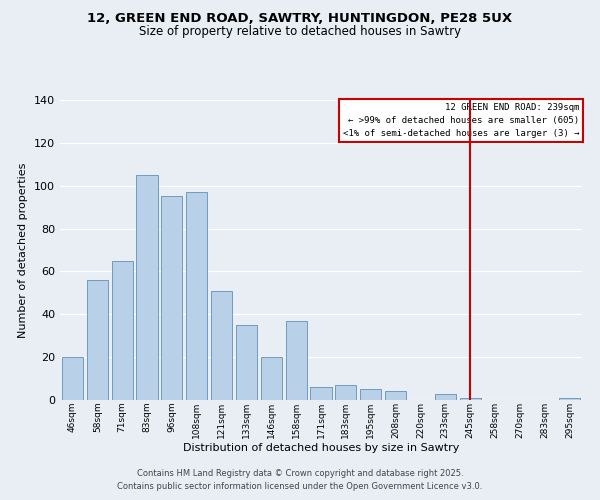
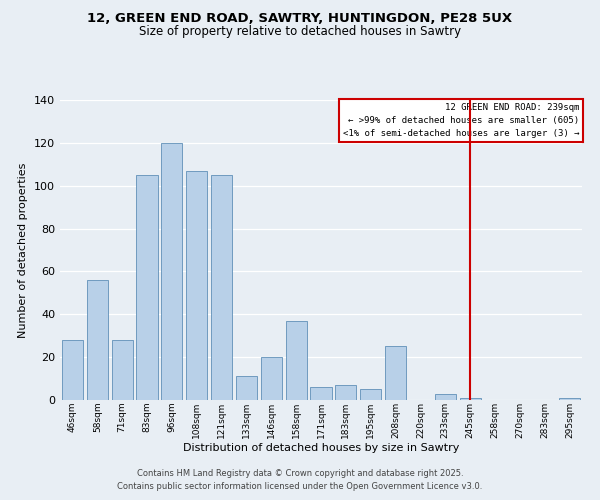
46sqm: 20 -> 28
71sqm: 65 -> 28
96sqm: 95 -> 120
108sqm: 97 -> 107
121sqm: 51 -> 105
133sqm: 35 -> 11
208sqm: 4 -> 25
